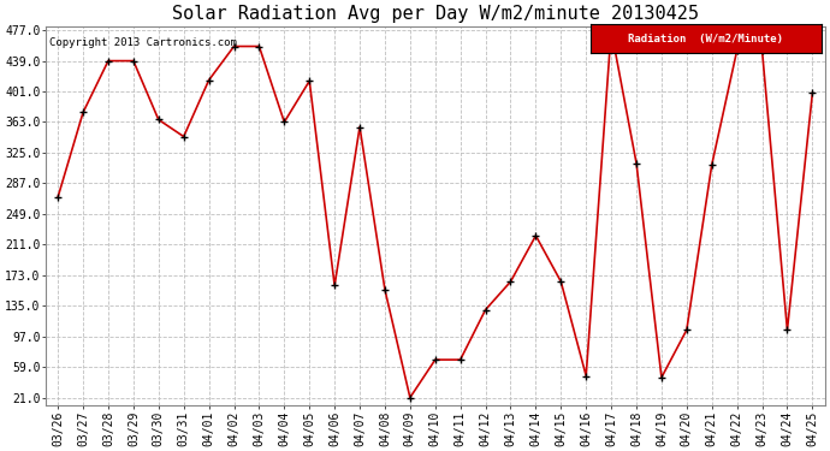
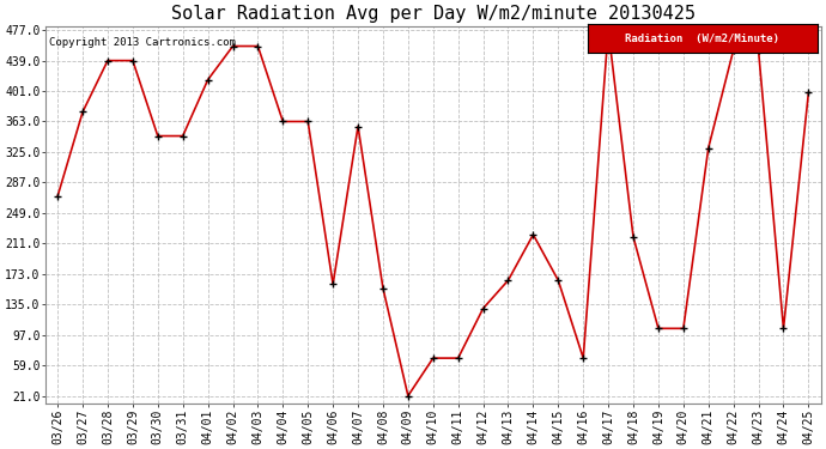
03/30: 366 -> 345
04/05: 414 -> 363
04/16: 48 -> 68
04/18: 312 -> 219
04/19: 46 -> 105
04/21: 310 -> 330
